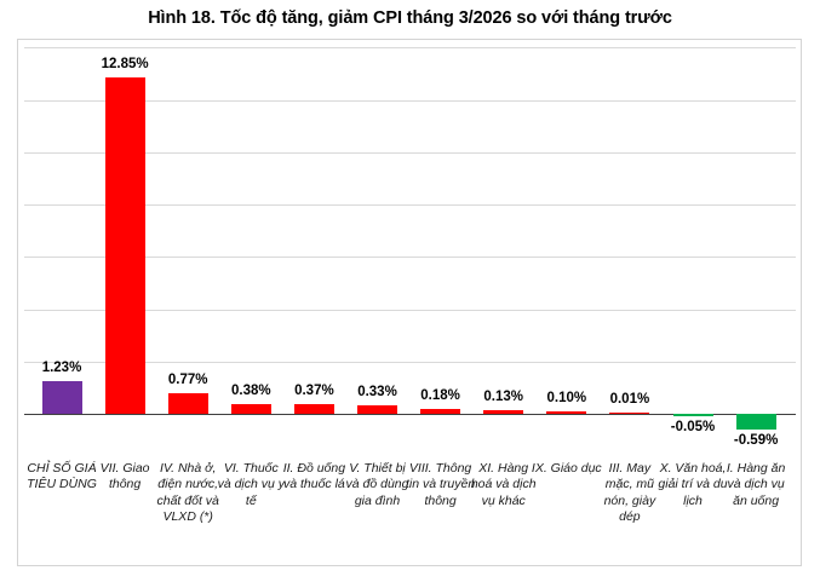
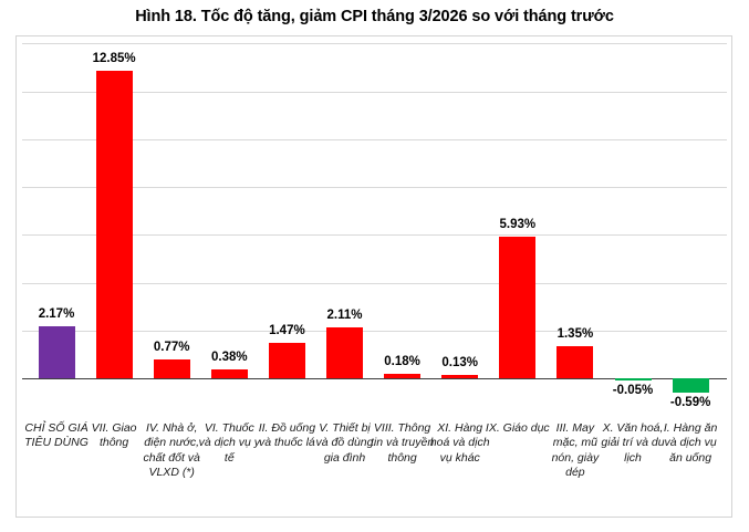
CHỈ SỐ GIÁ TIÊU DÙNG: 1.23% -> 2.17%
II. Đồ uống và thuốc lá: 0.37% -> 1.47%
V. Thiết bị và đồ dùng gia đình: 0.33% -> 2.11%
IX. Giáo dục: 0.10% -> 5.93%
III. May mặc, mũ nón, giày dép: 0.01% -> 1.35%
